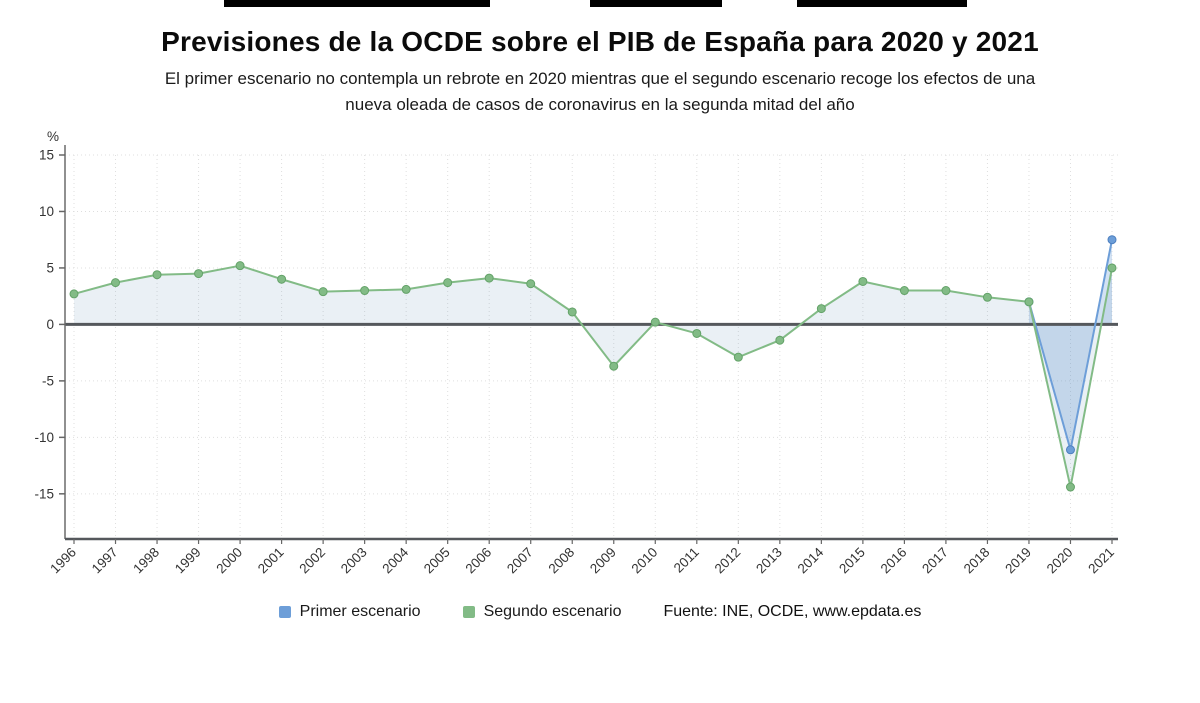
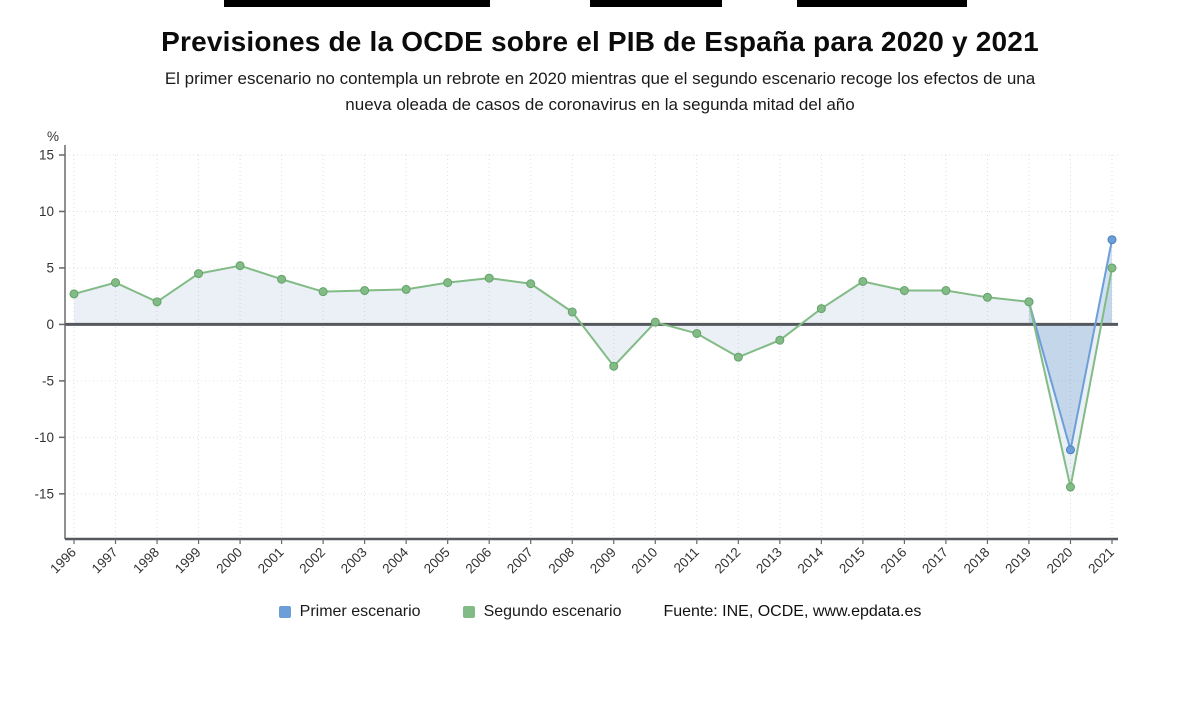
Segundo escenario/1998: 4.4 -> 2.0
